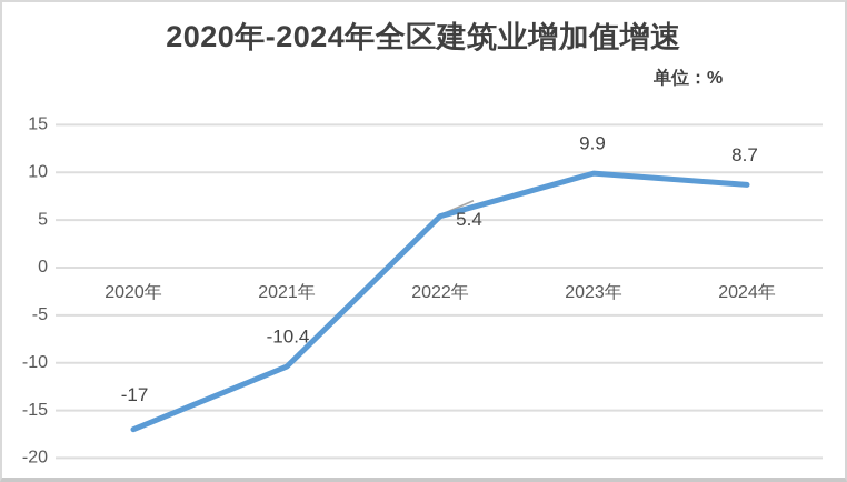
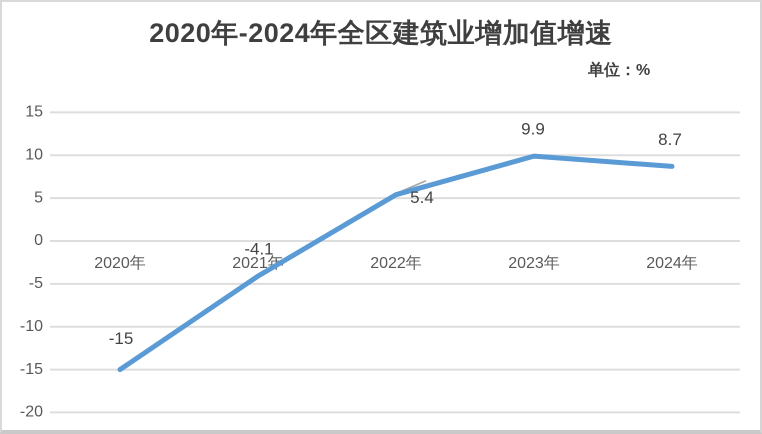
2020年: -17 -> -15
2021年: -10.4 -> -4.1
